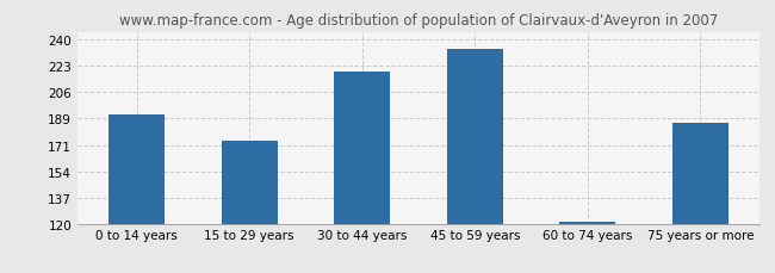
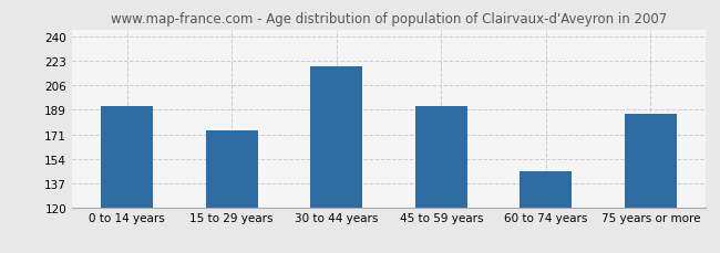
45 to 59 years: 234 -> 191
60 to 74 years: 121 -> 145
